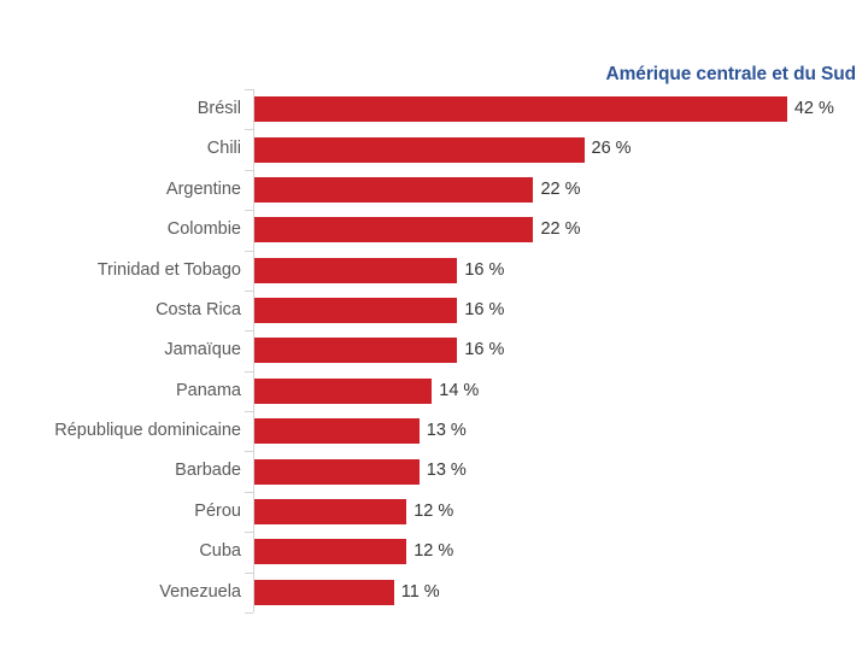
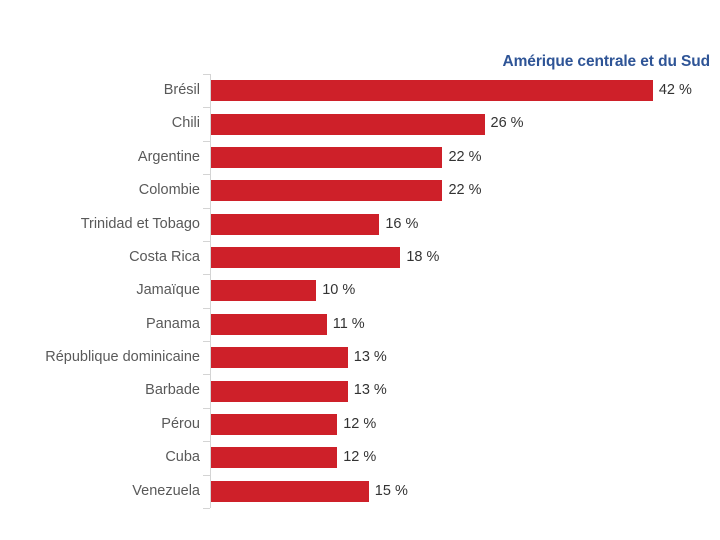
Costa Rica: 16 -> 18
Jamaïque: 16 -> 10
Panama: 14 -> 11
Venezuela: 11 -> 15
